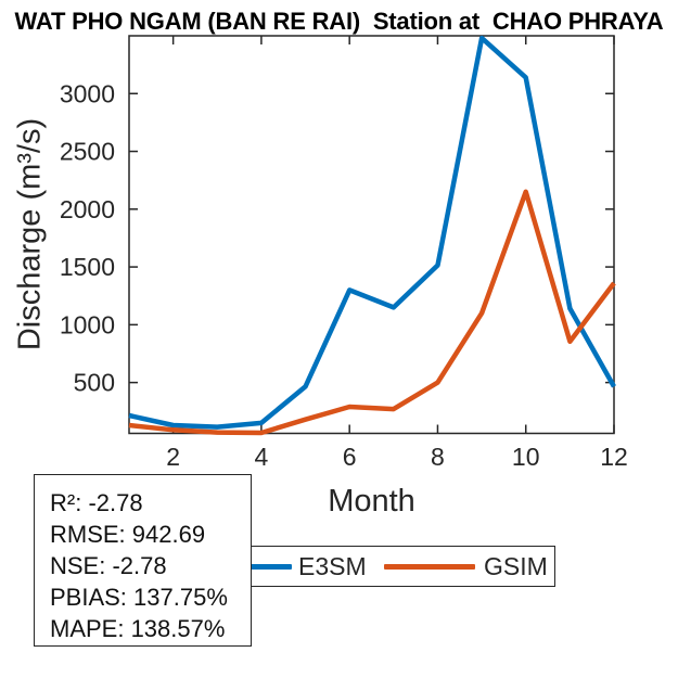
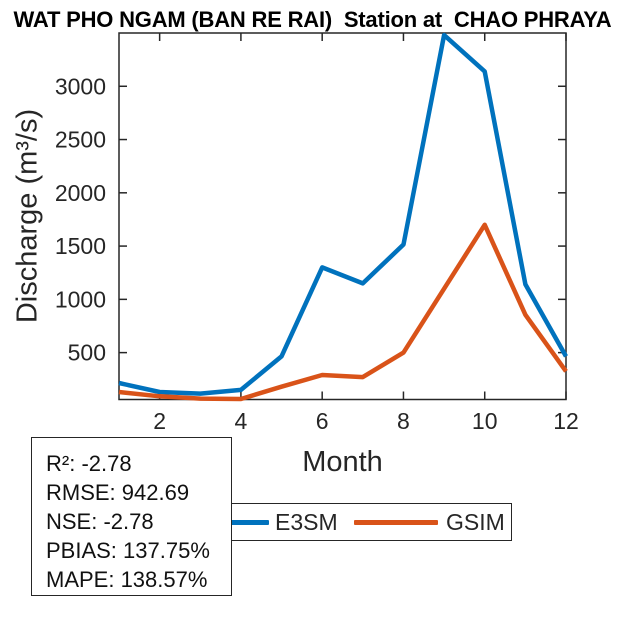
GSIM/10: 2150 -> 1700
GSIM/12: 1360 -> 320
